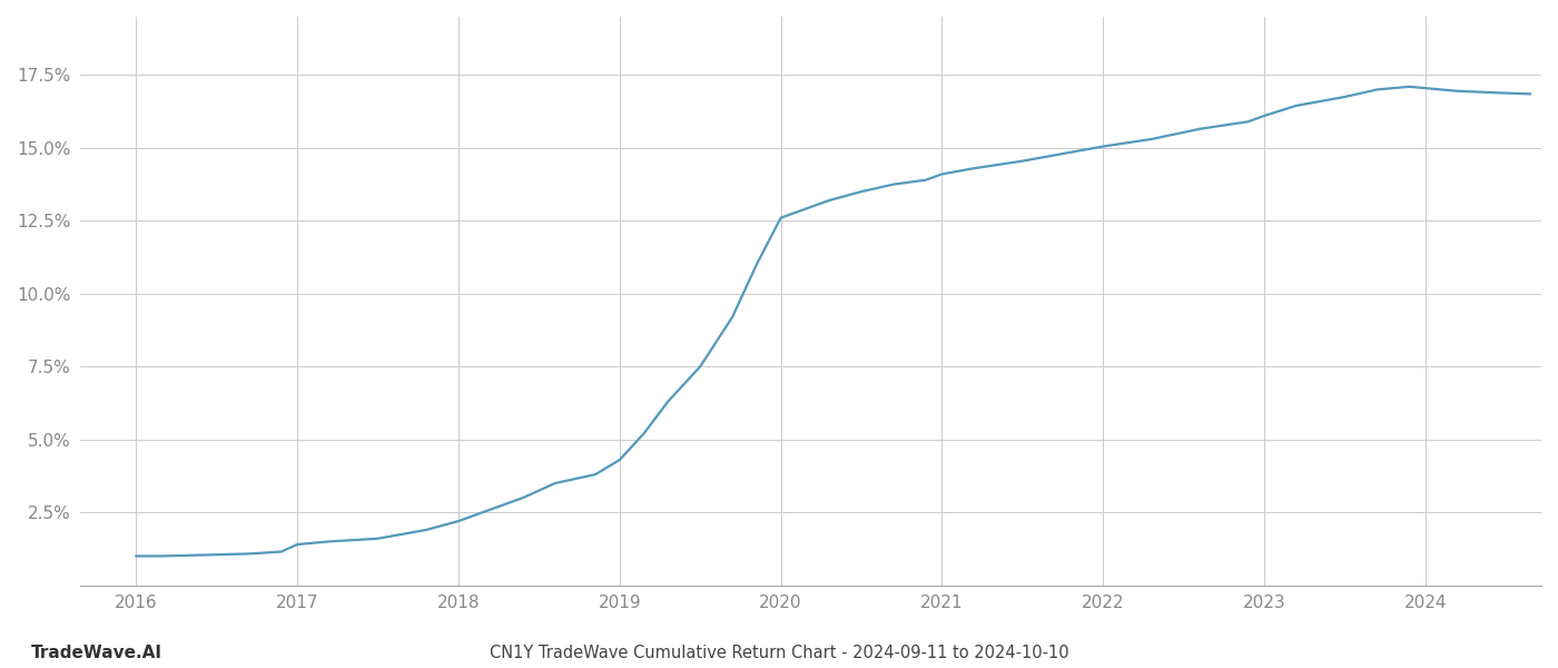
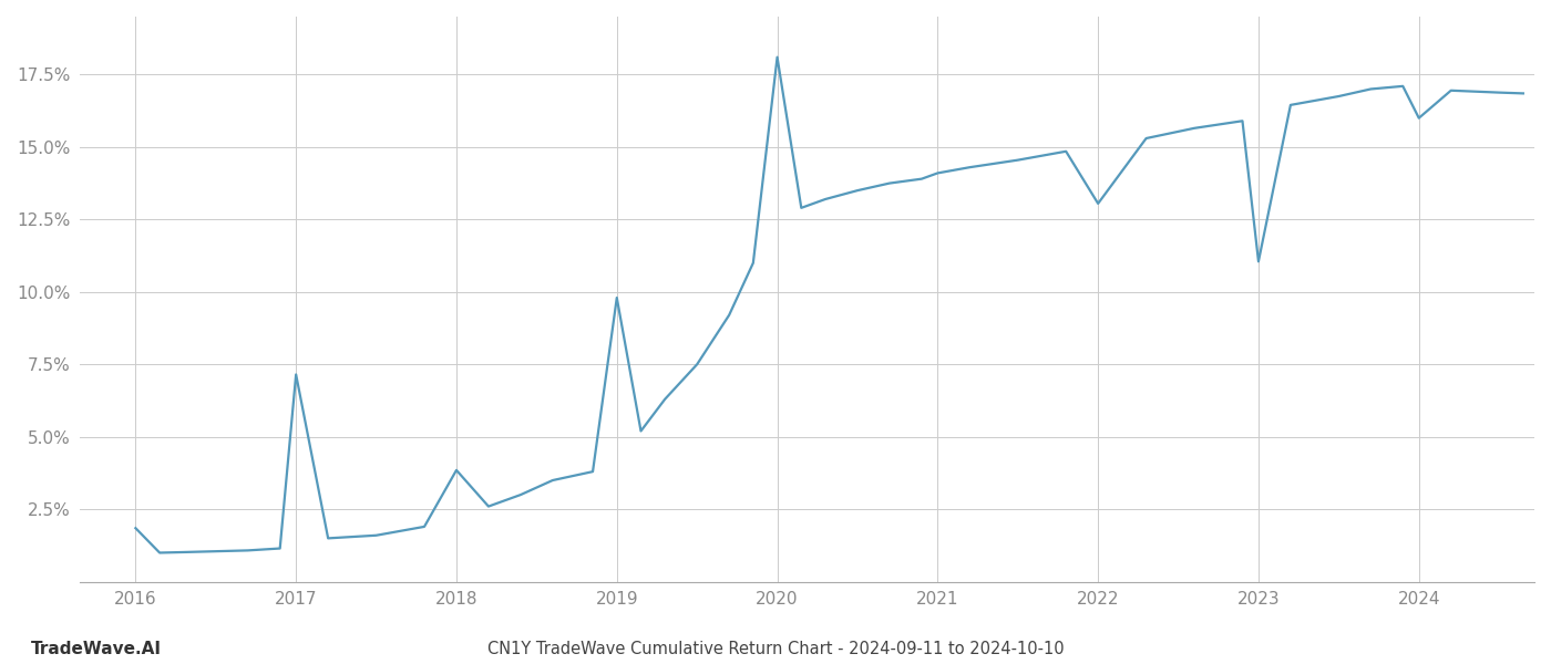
2016: 1.00% -> 1.85%
2017: 1.40% -> 7.15%
2018: 2.20% -> 3.85%
2019: 4.30% -> 9.80%
2020: 12.60% -> 18.10%
2022: 15.05% -> 13.05%
2023: 16.10% -> 11.05%
2024: 17.05% -> 16.00%
